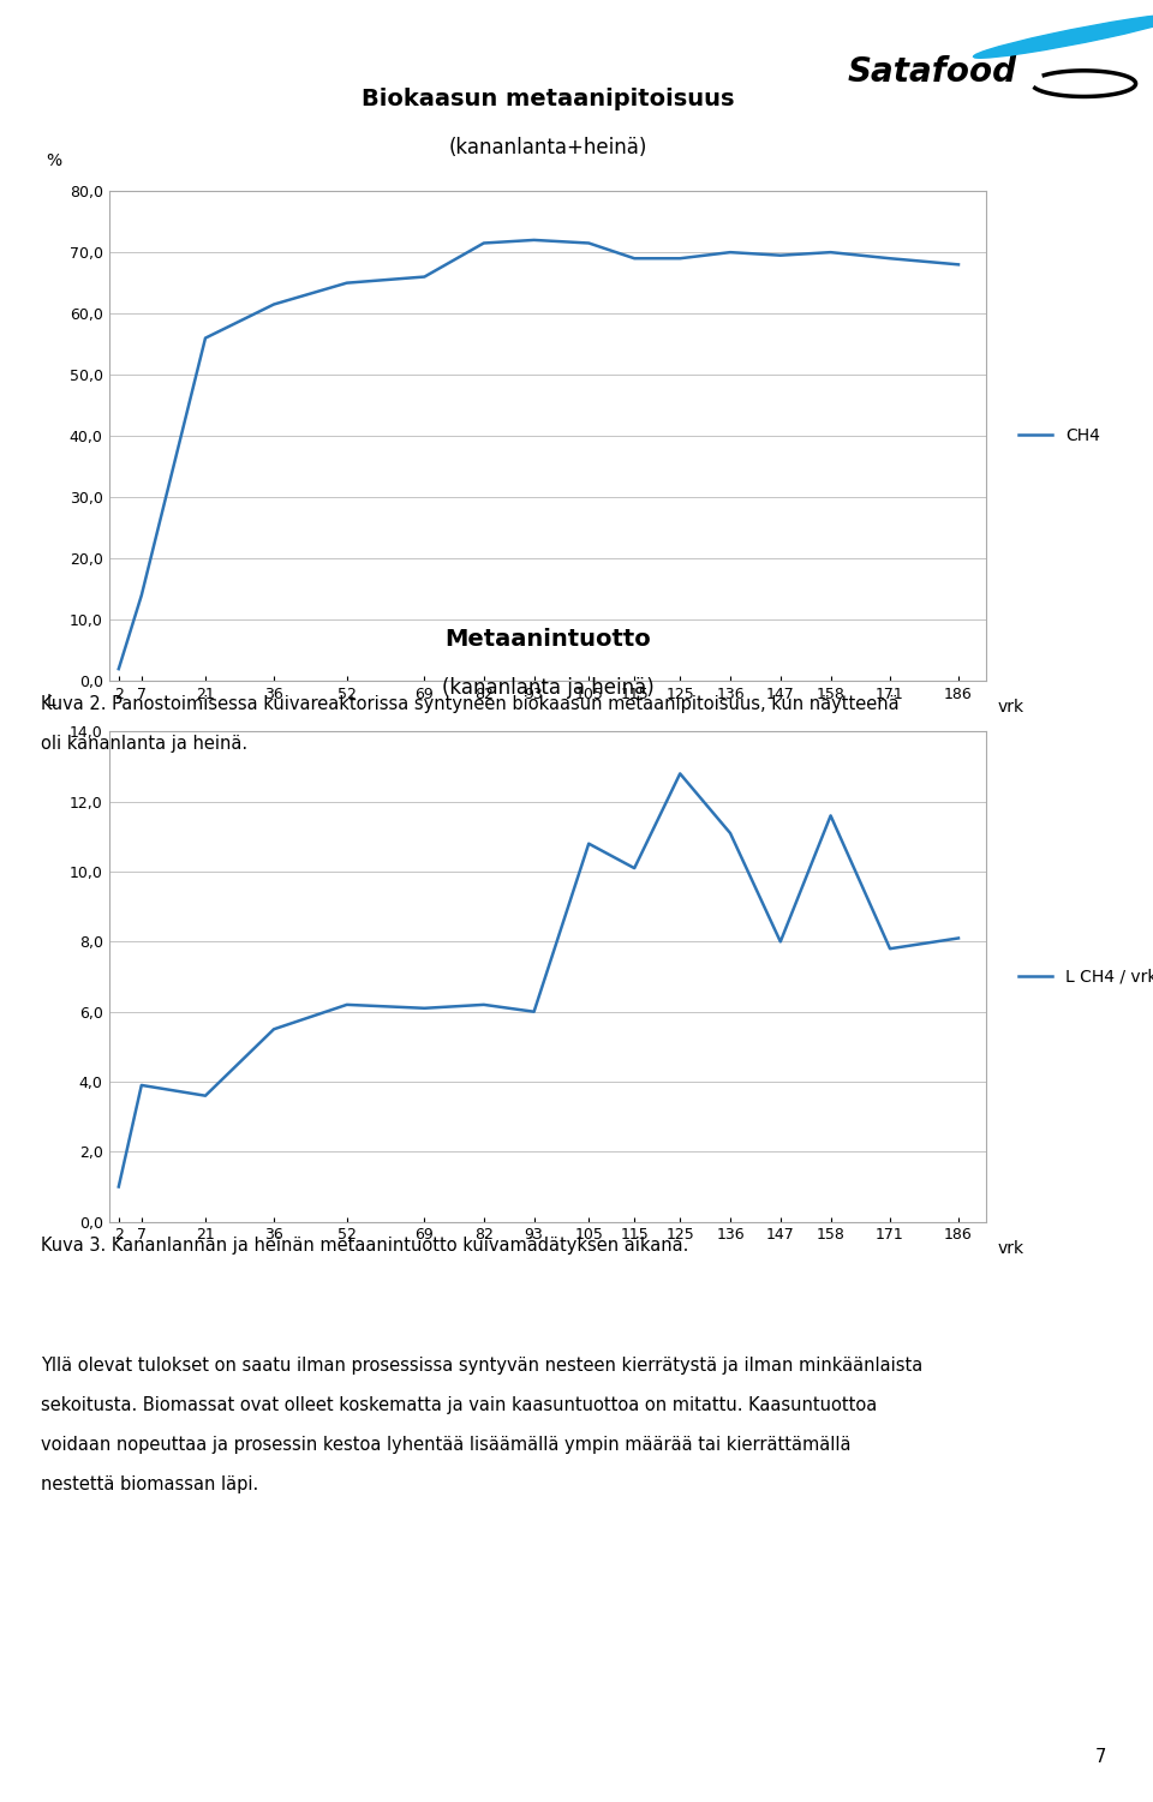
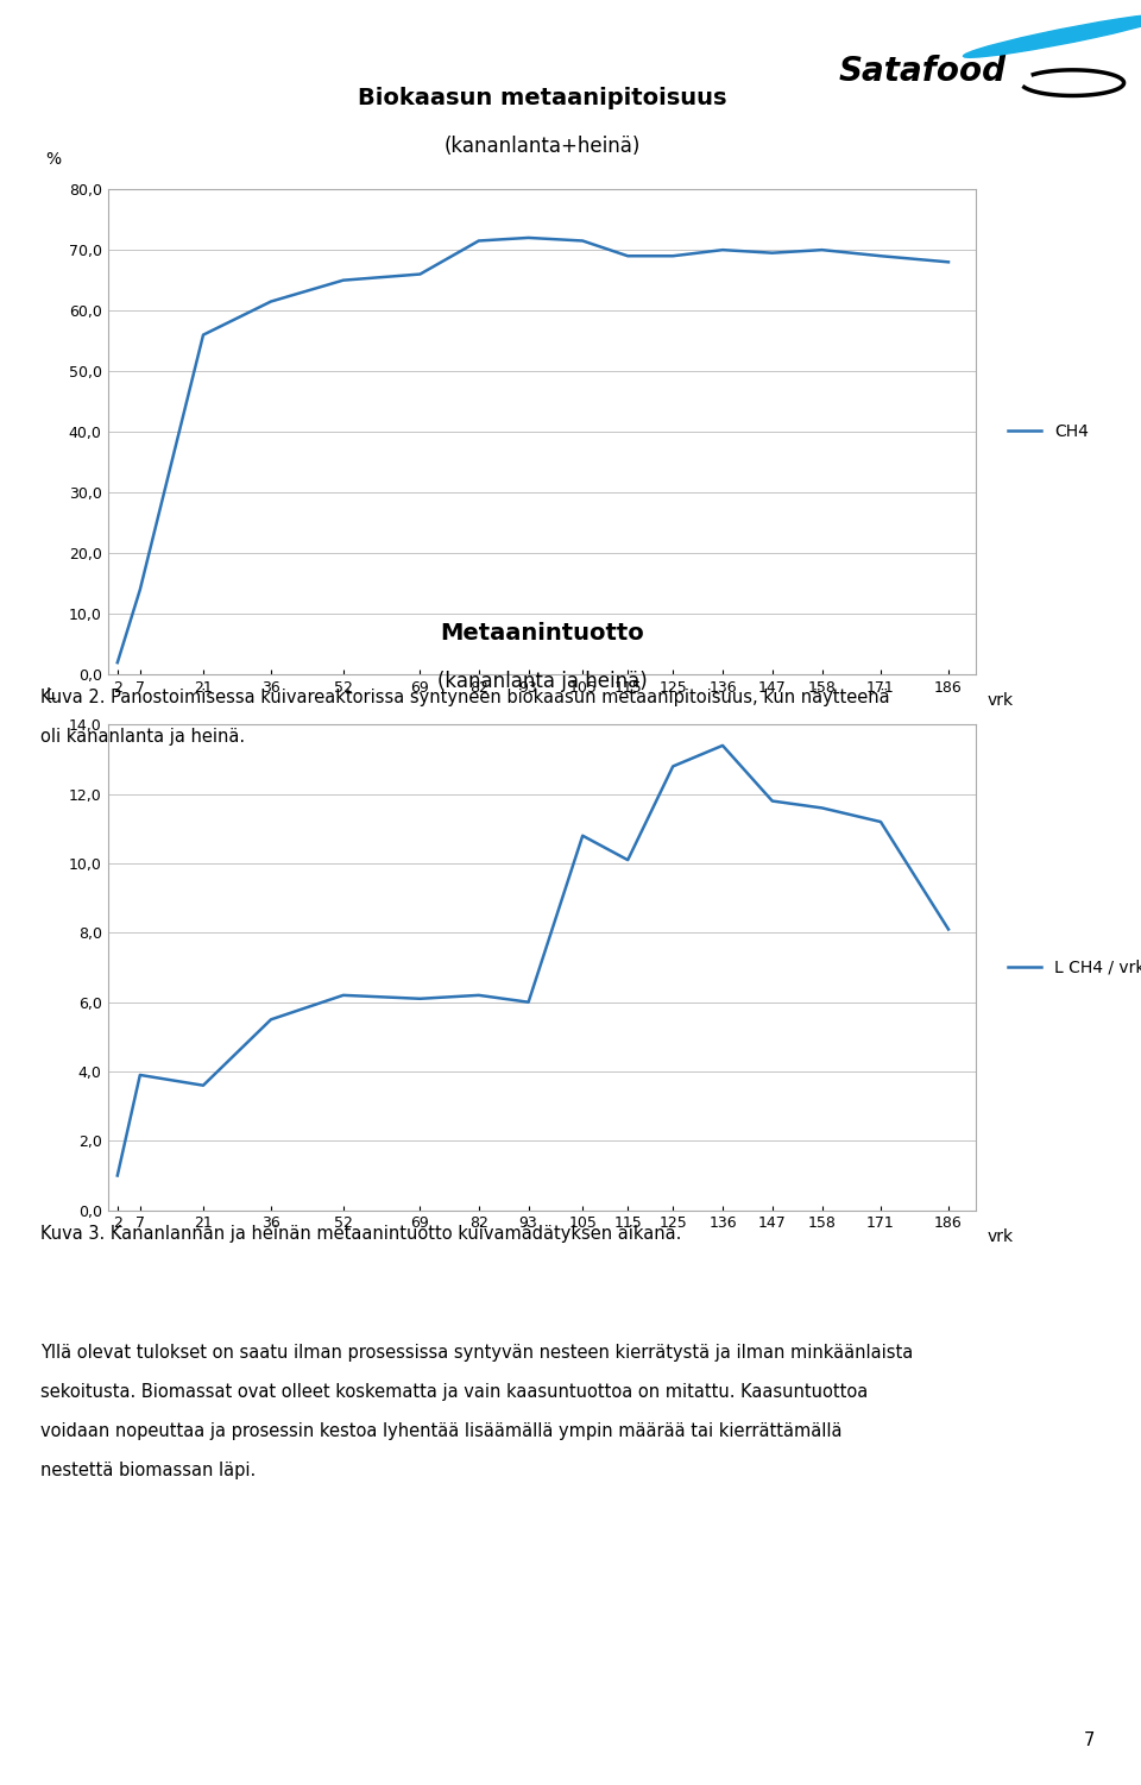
136: 11,1 -> 13,4
147: 8,0 -> 11,8
171: 7,8 -> 11,2
